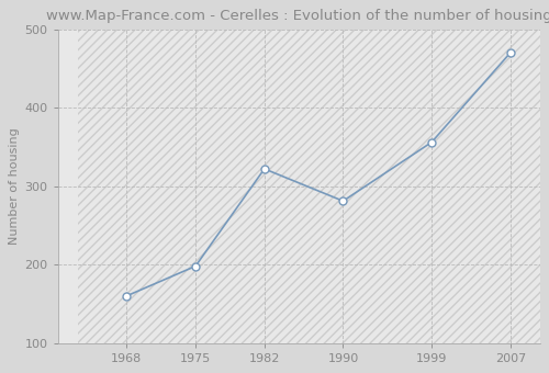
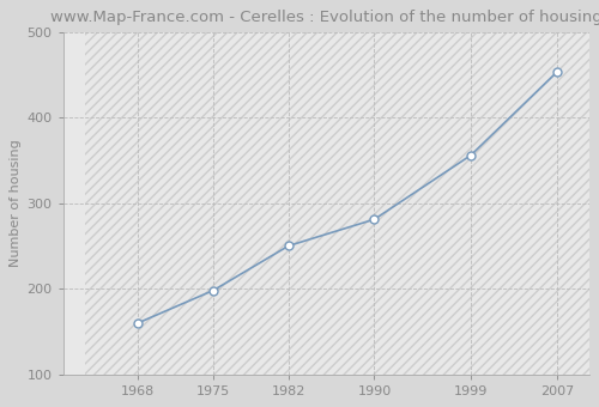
1982: 322 -> 250
2007: 470 -> 453
